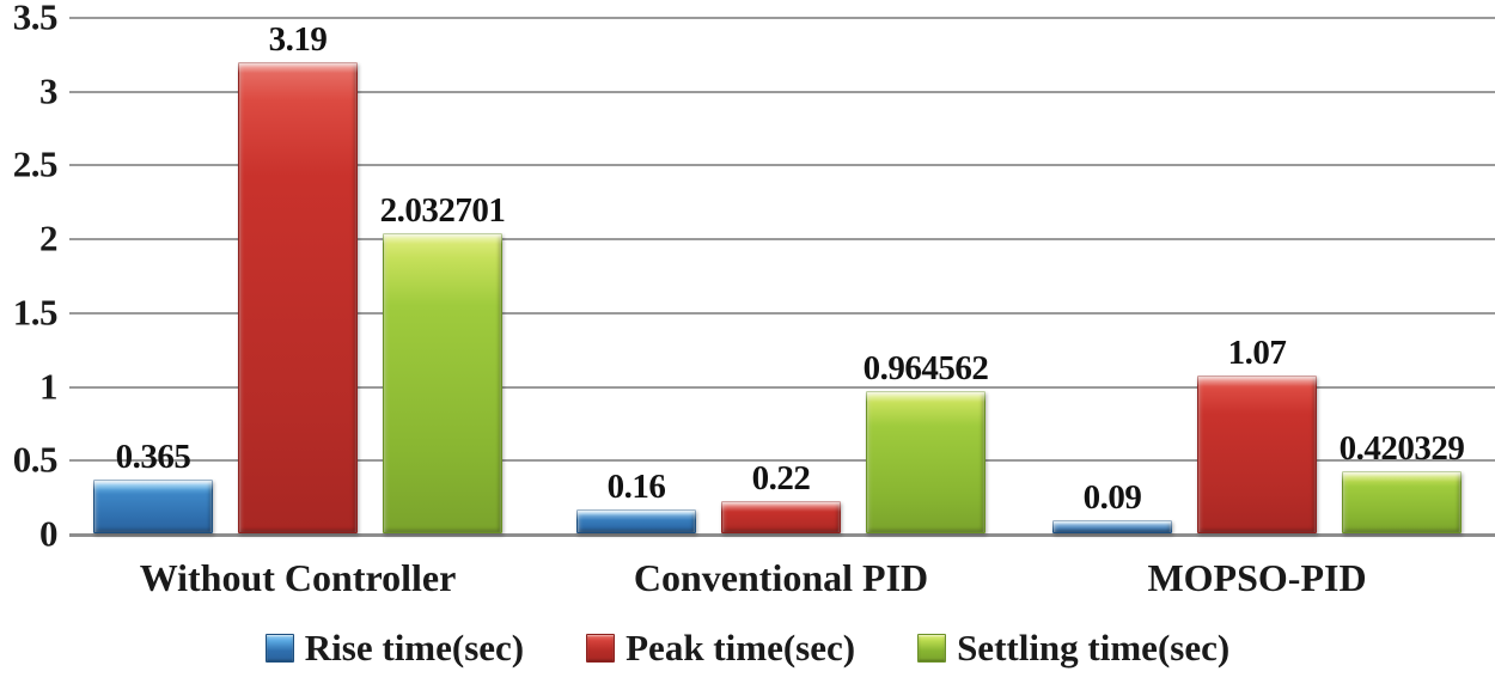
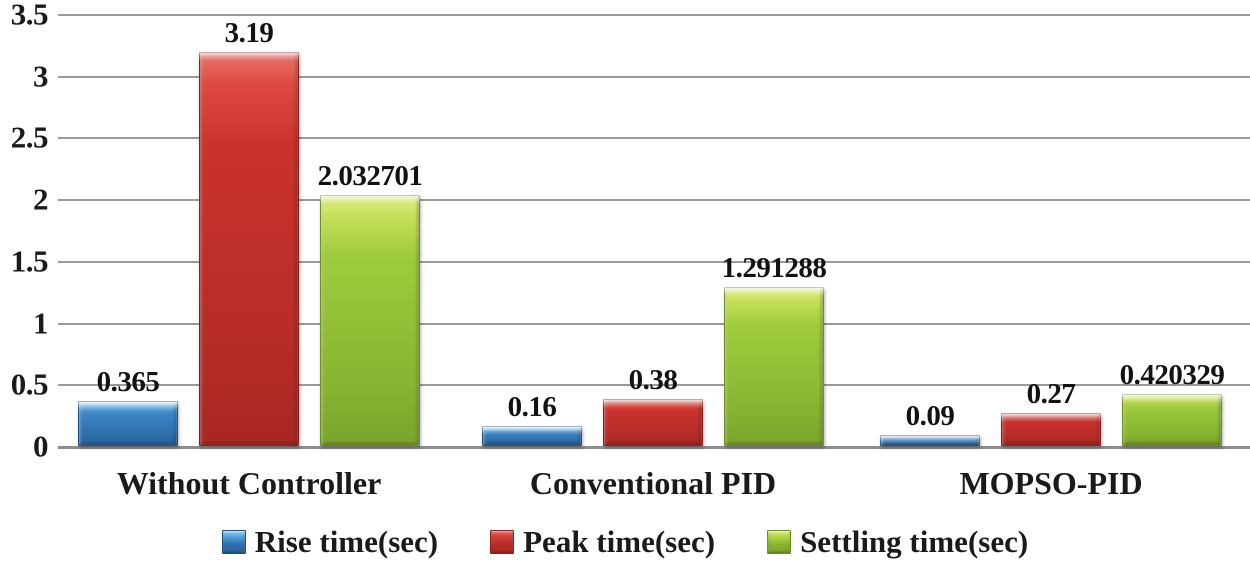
Peak time(sec)/Conventional PID: 0.22 -> 0.38
Settling time(sec)/Conventional PID: 0.964562 -> 1.291288
Peak time(sec)/MOPSO-PID: 1.07 -> 0.27
